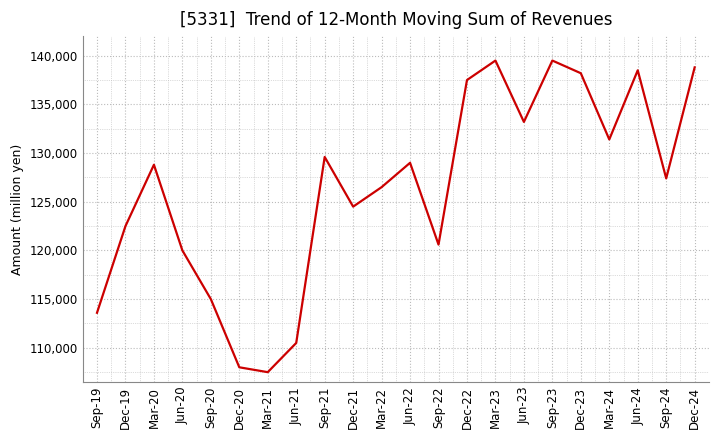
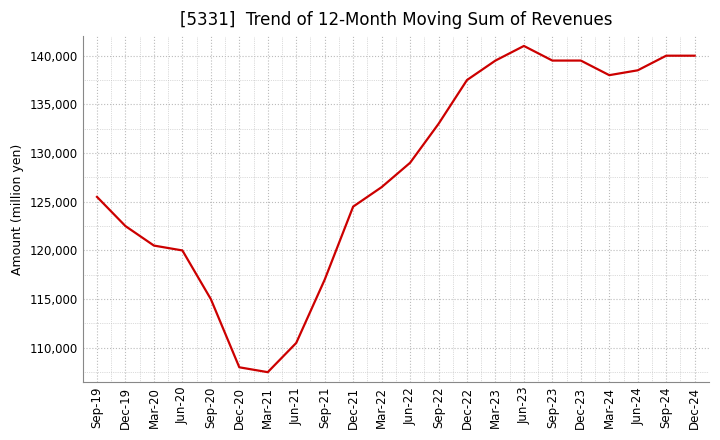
Sep-19: 113,600 -> 125,500
Mar-20: 128,800 -> 120,500
Sep-21: 129,600 -> 117,000
Sep-22: 120,600 -> 133,000
Jun-23: 133,200 -> 141,000
Dec-23: 138,200 -> 139,500
Mar-24: 131,400 -> 138,000
Sep-24: 127,400 -> 140,000
Dec-24: 138,800 -> 140,000
